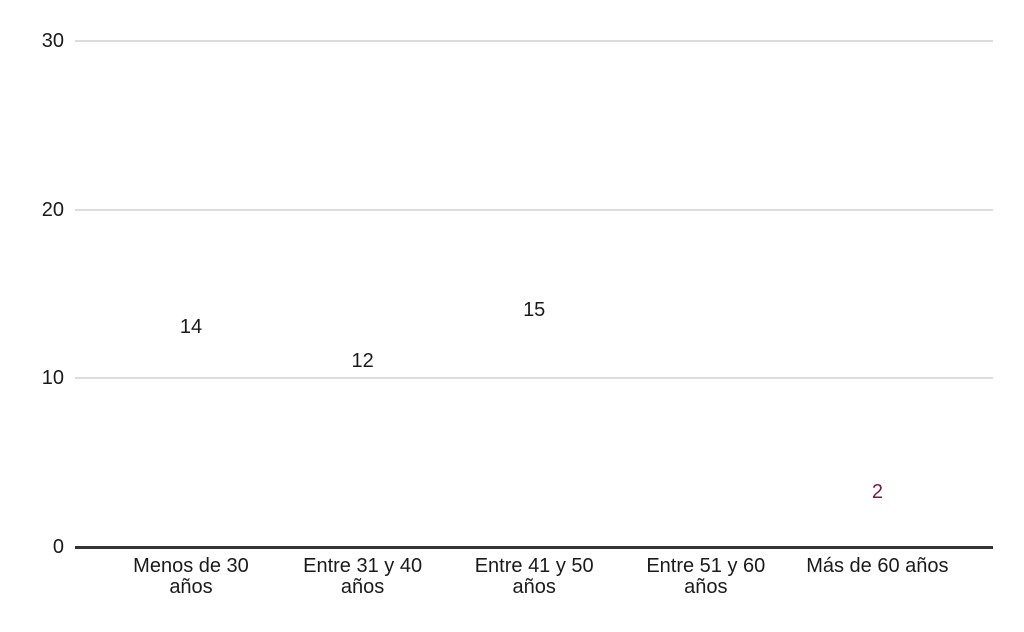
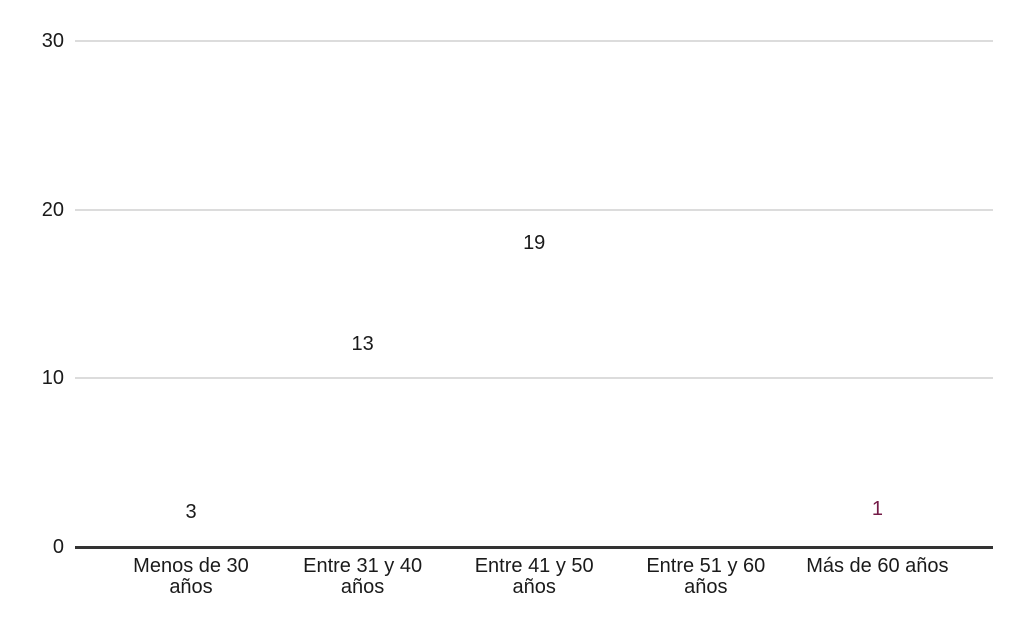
Menos de 30 años: 14 -> 3
Entre 31 y 40 años: 12 -> 13
Entre 41 y 50 años: 15 -> 19
Entre 51 y 60 años: 18 -> 26
Más de 60 años: 2 -> 1
